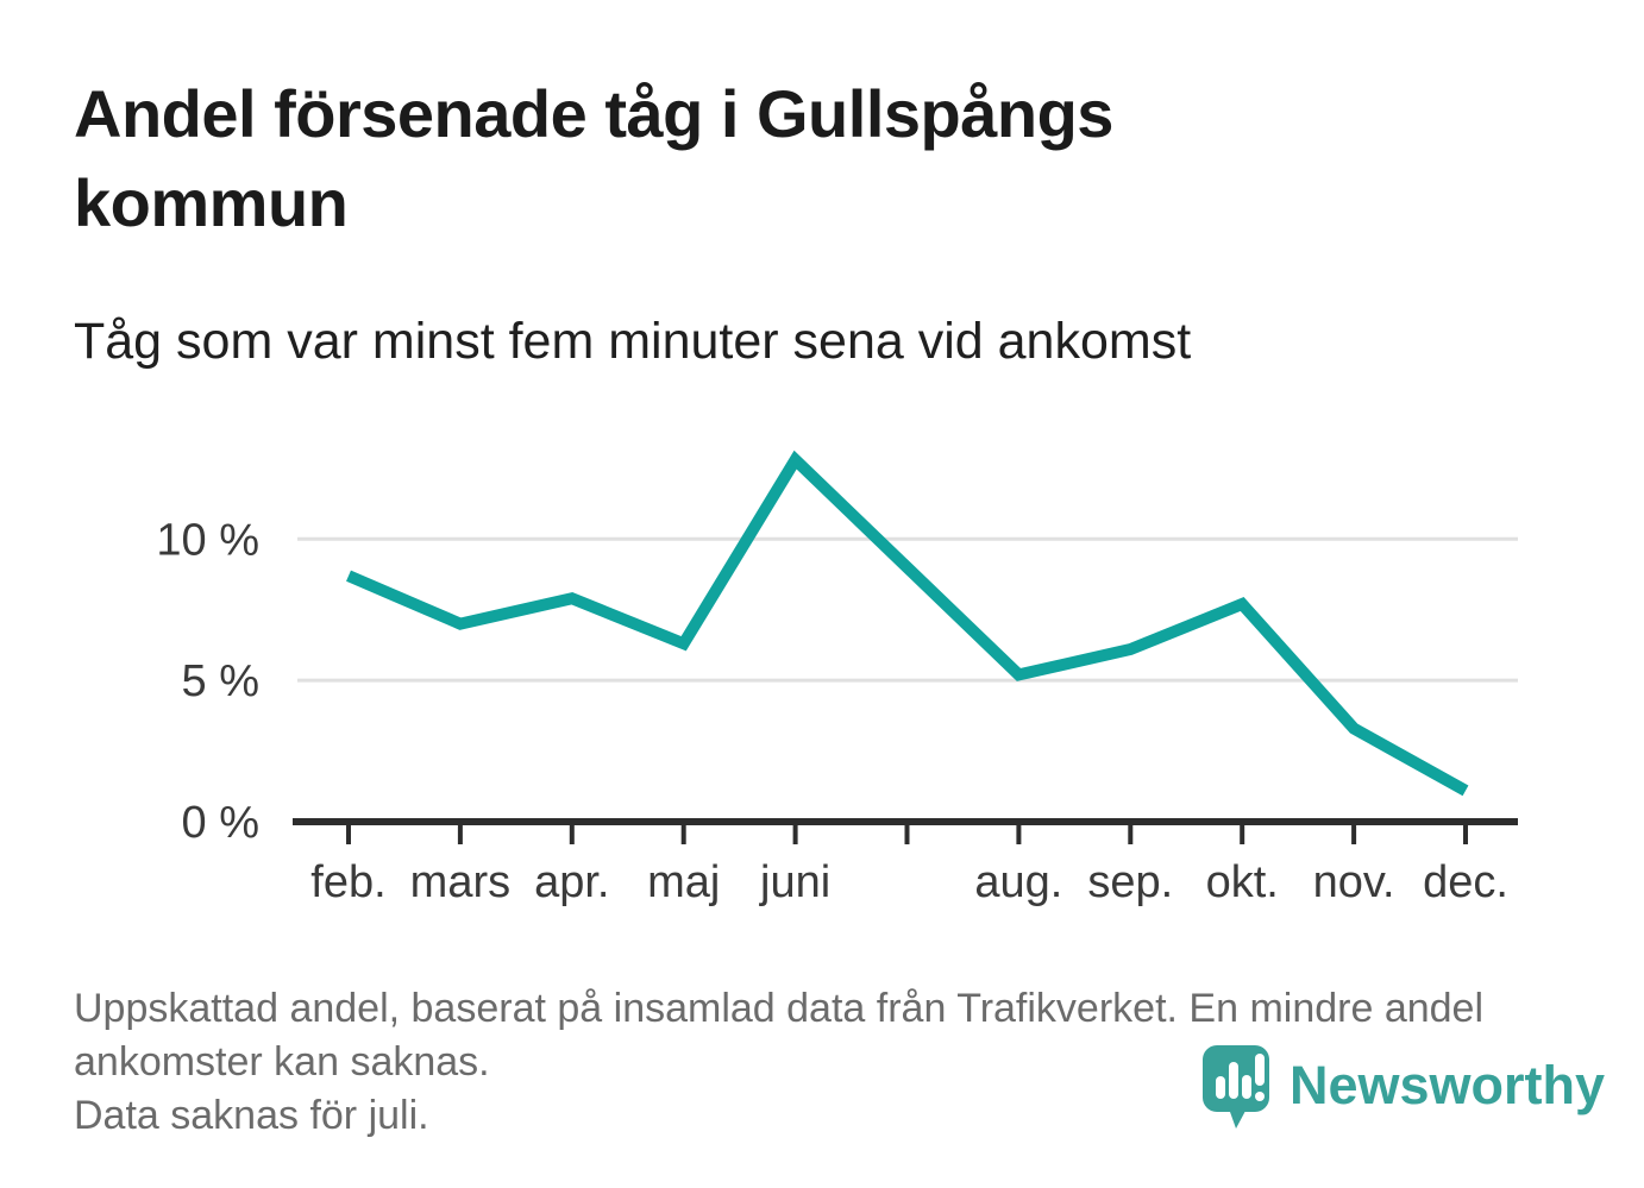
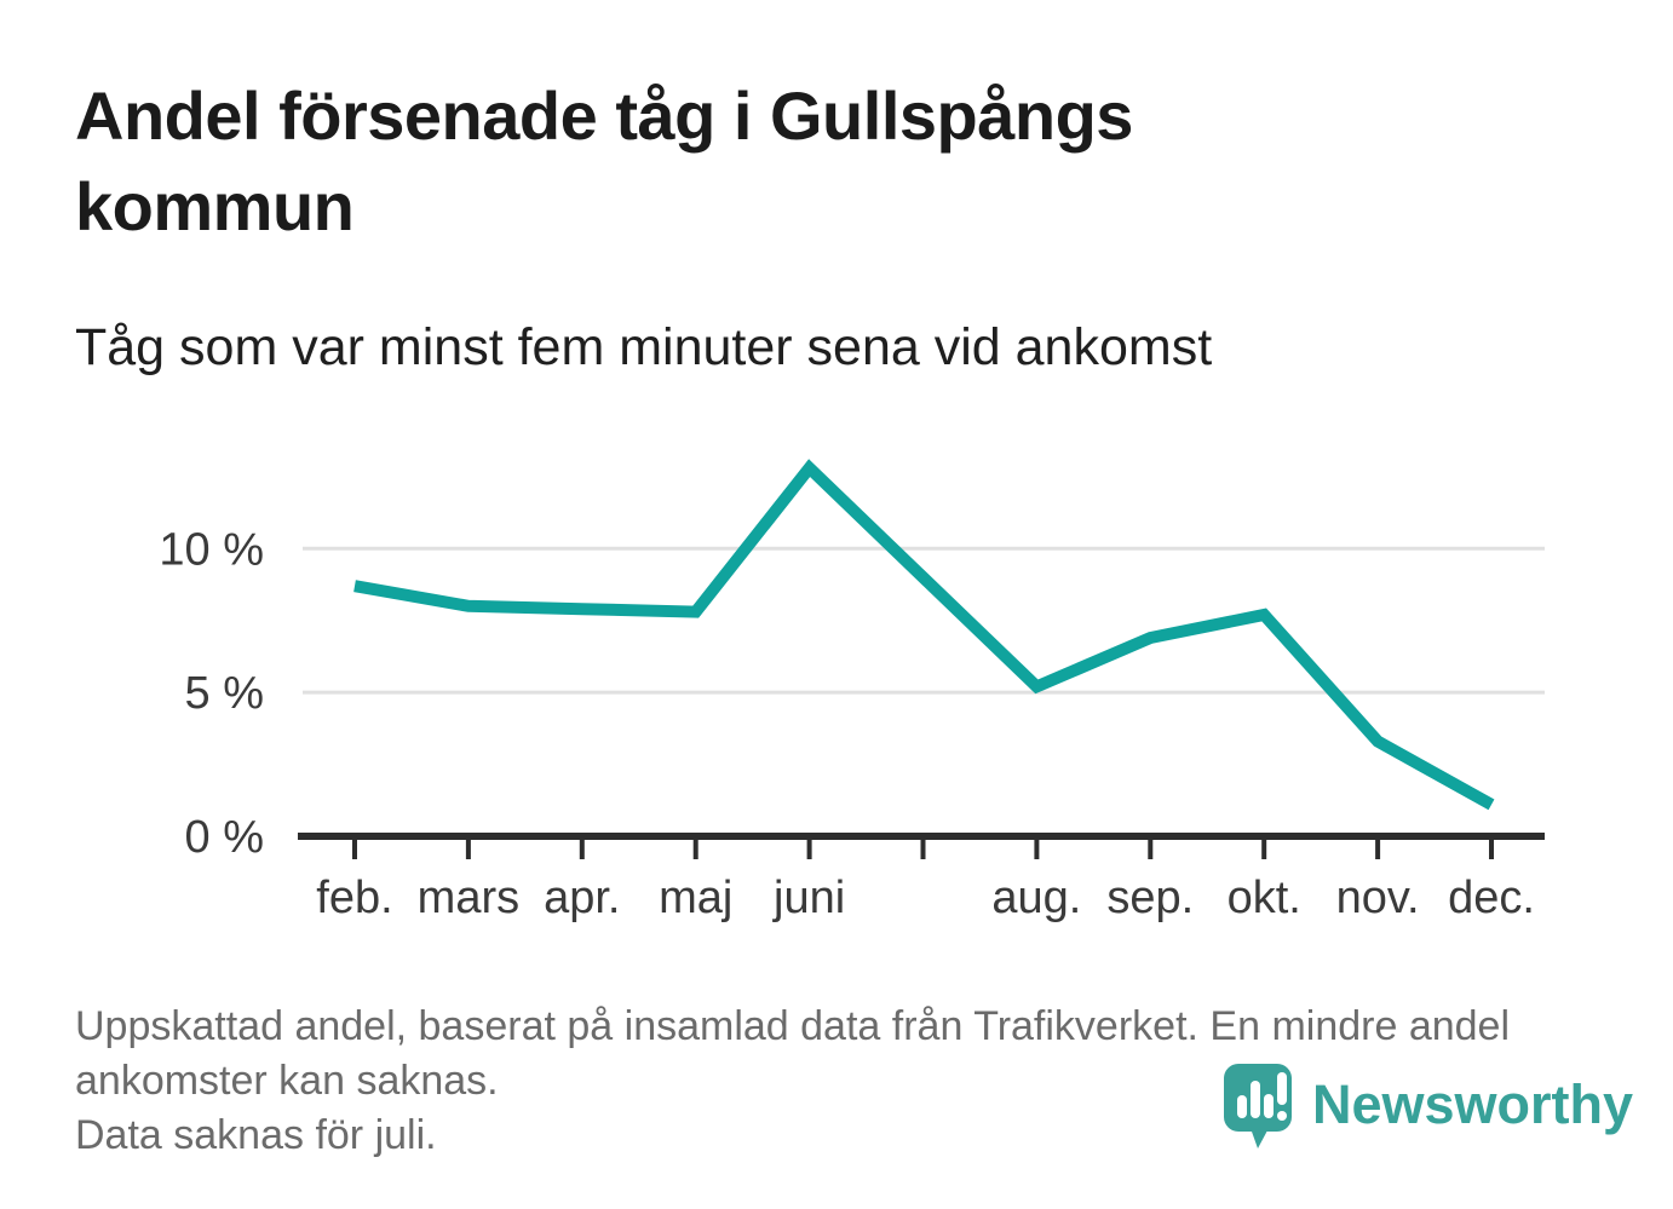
mars: 7.0% -> 8.0%
maj: 6.3% -> 7.8%
sep.: 6.1% -> 6.9%
